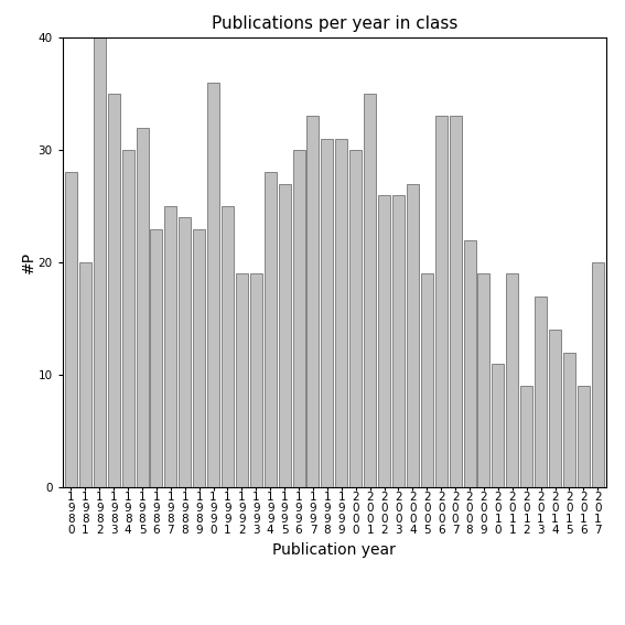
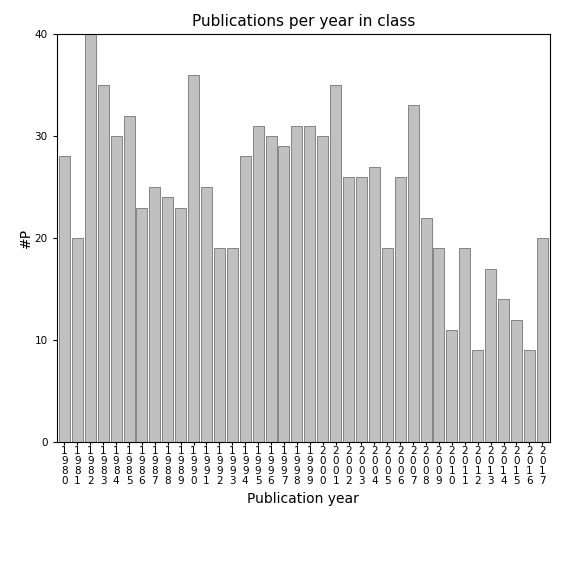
1 9 9 5: 27 -> 31
1 9 9 7: 33 -> 29
2 0 0 6: 33 -> 26
